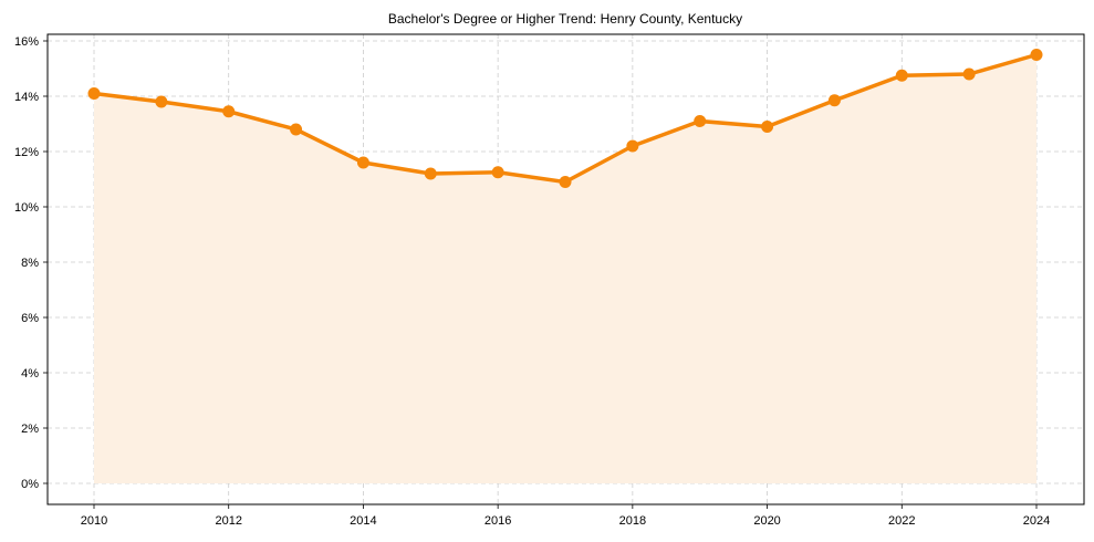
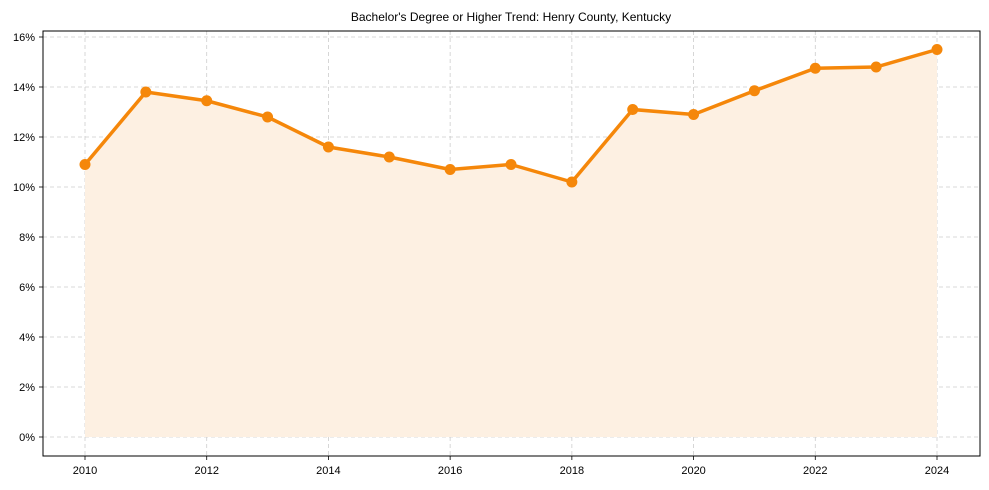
2010: 14.1% -> 10.9%
2016: 11.2% -> 10.7%
2018: 12.2% -> 10.2%
